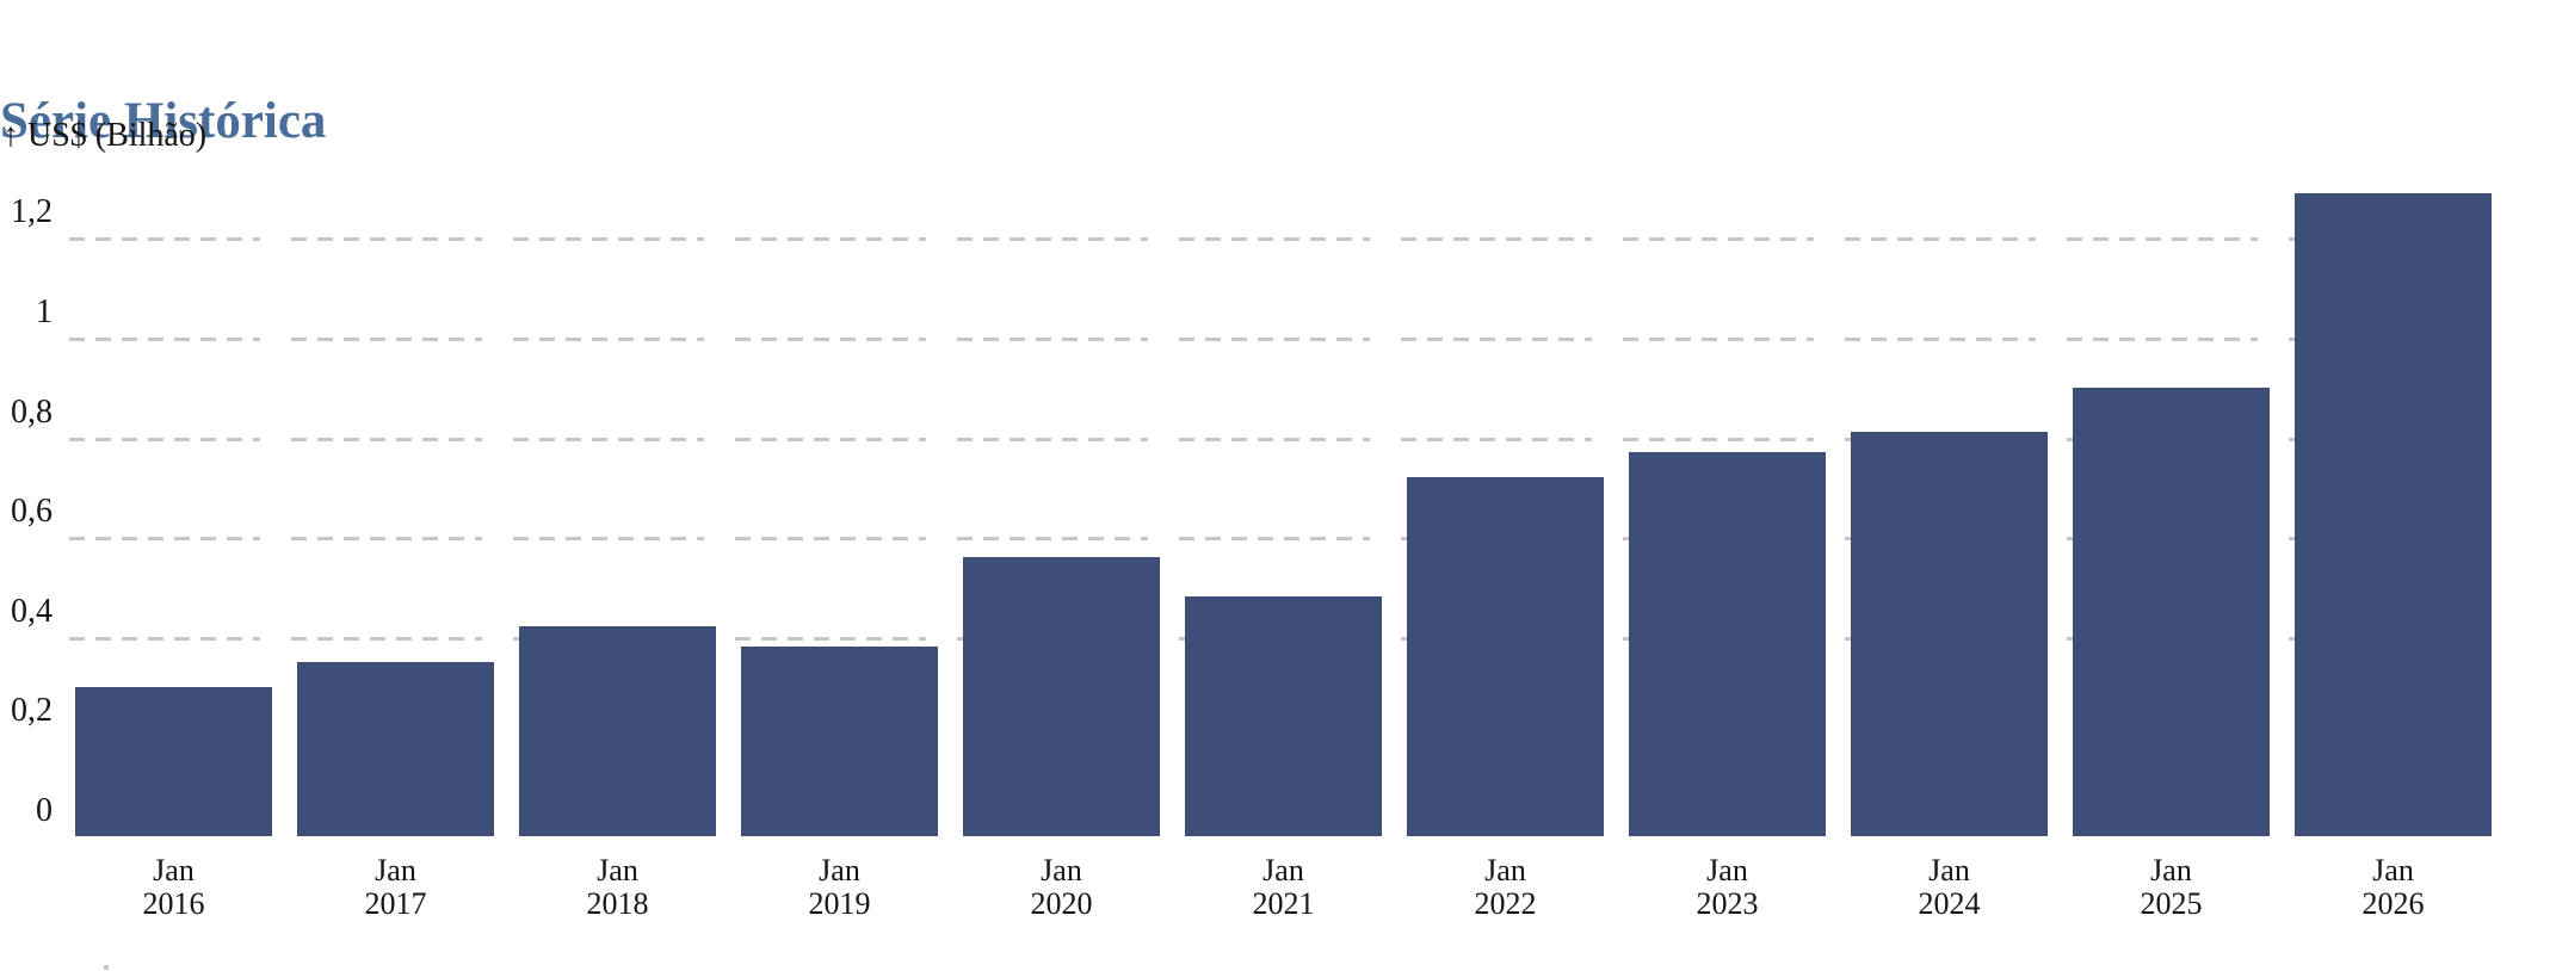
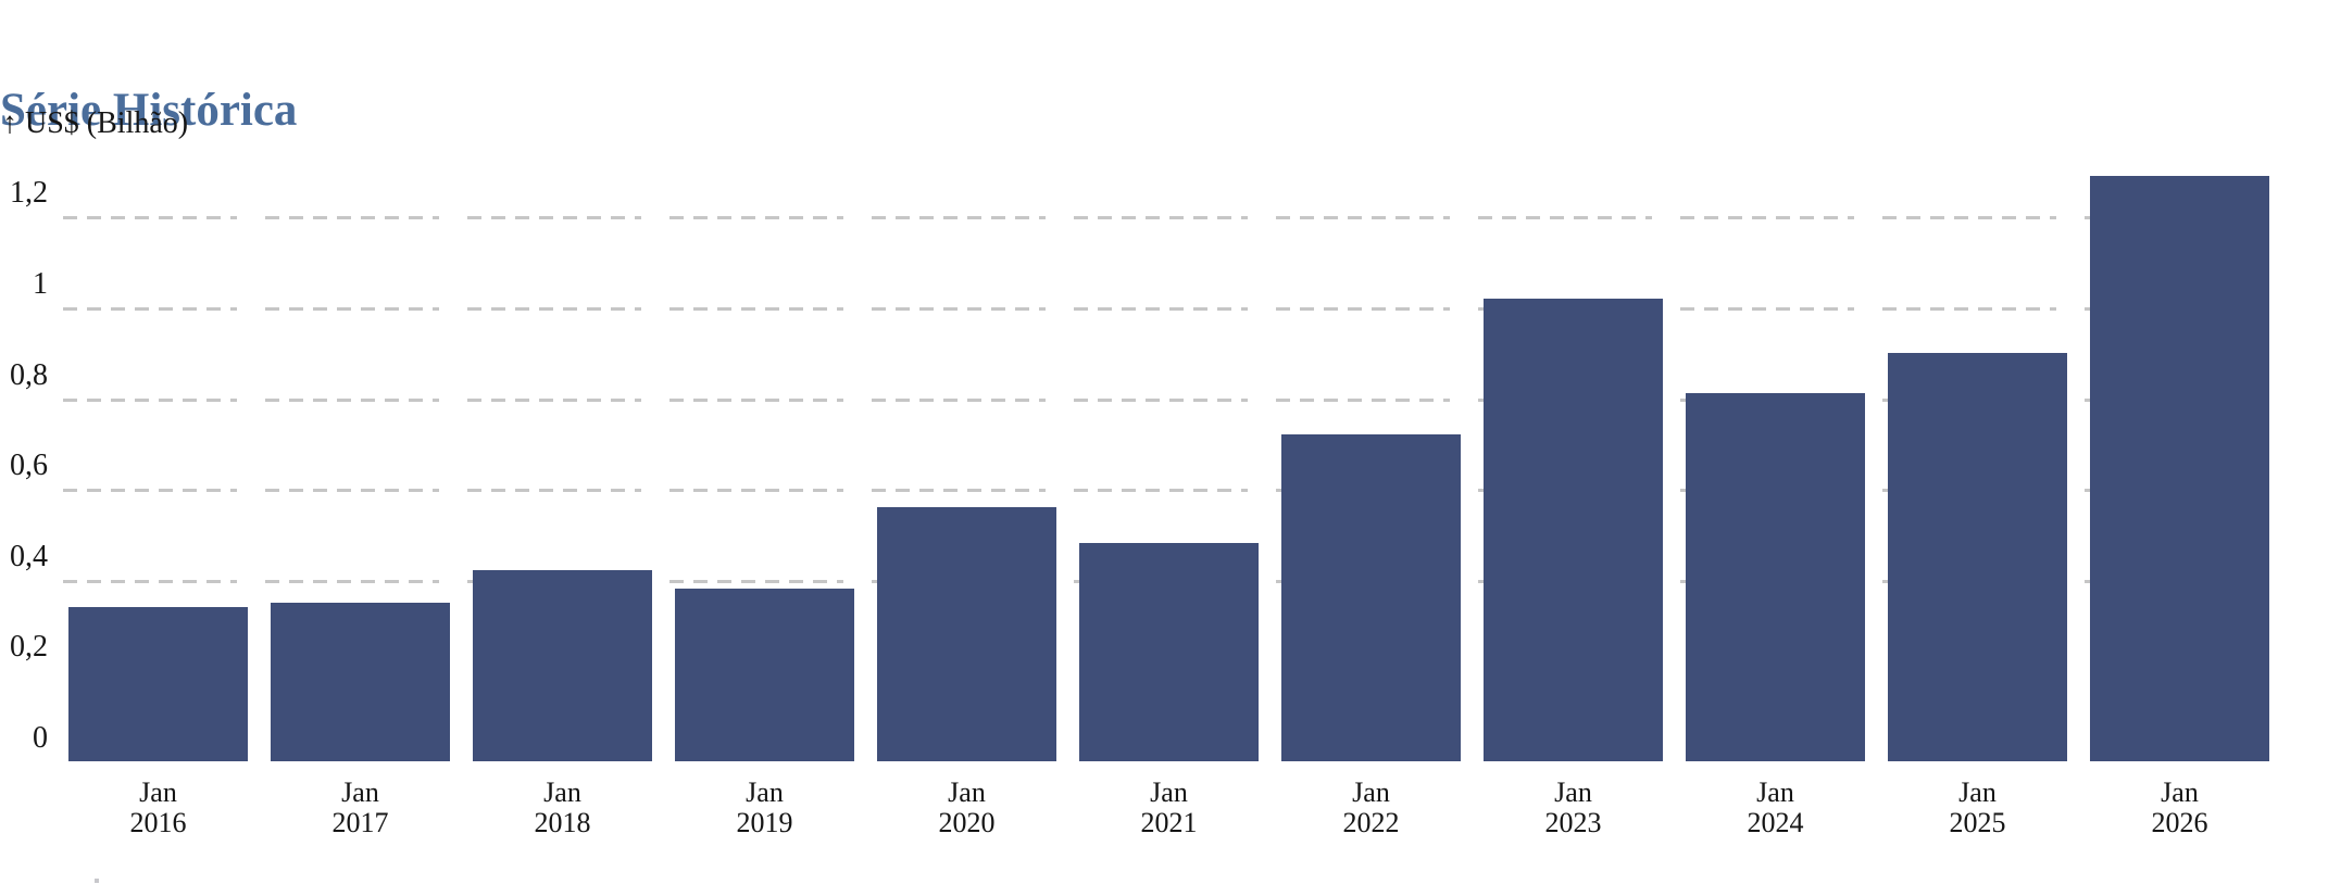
Jan 2016: 0,30 -> 0,34
Jan 2023: 0,77 -> 1,02
